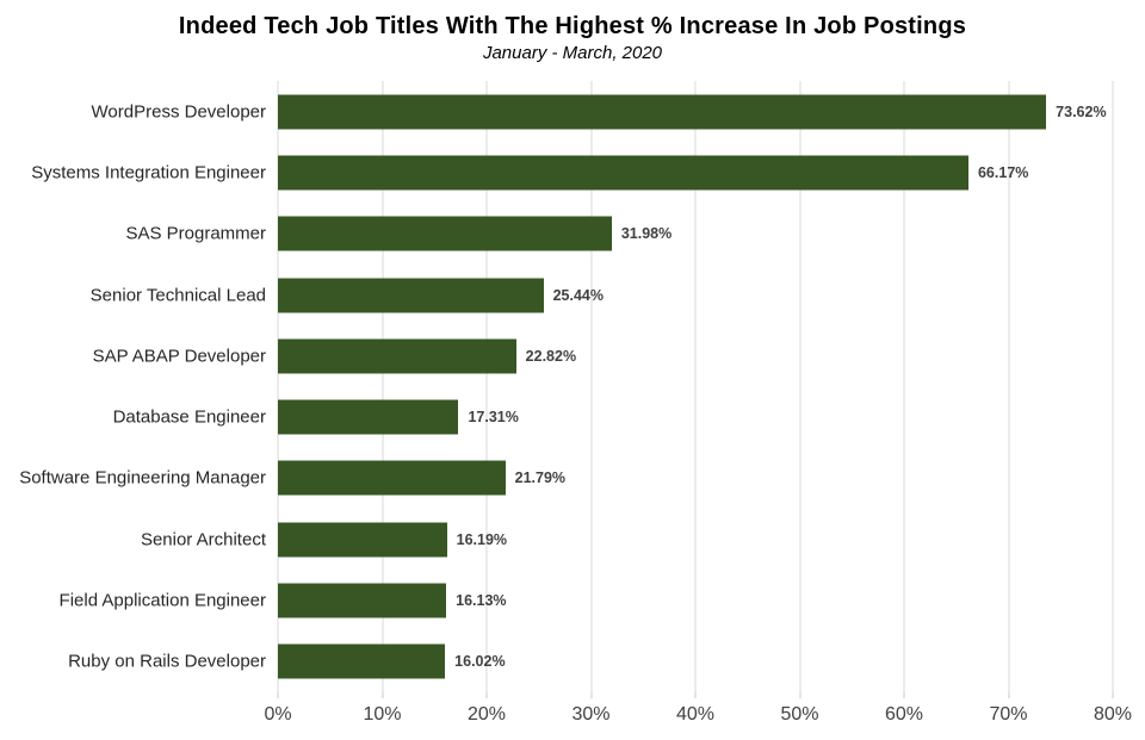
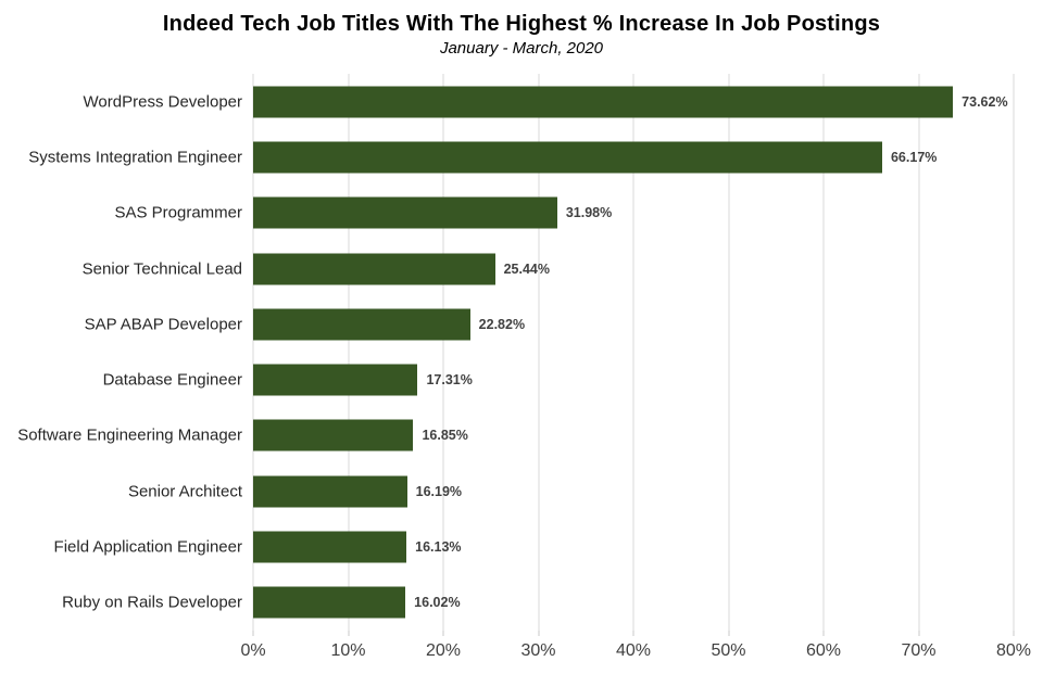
Software Engineering Manager: 21.79% -> 16.85%
